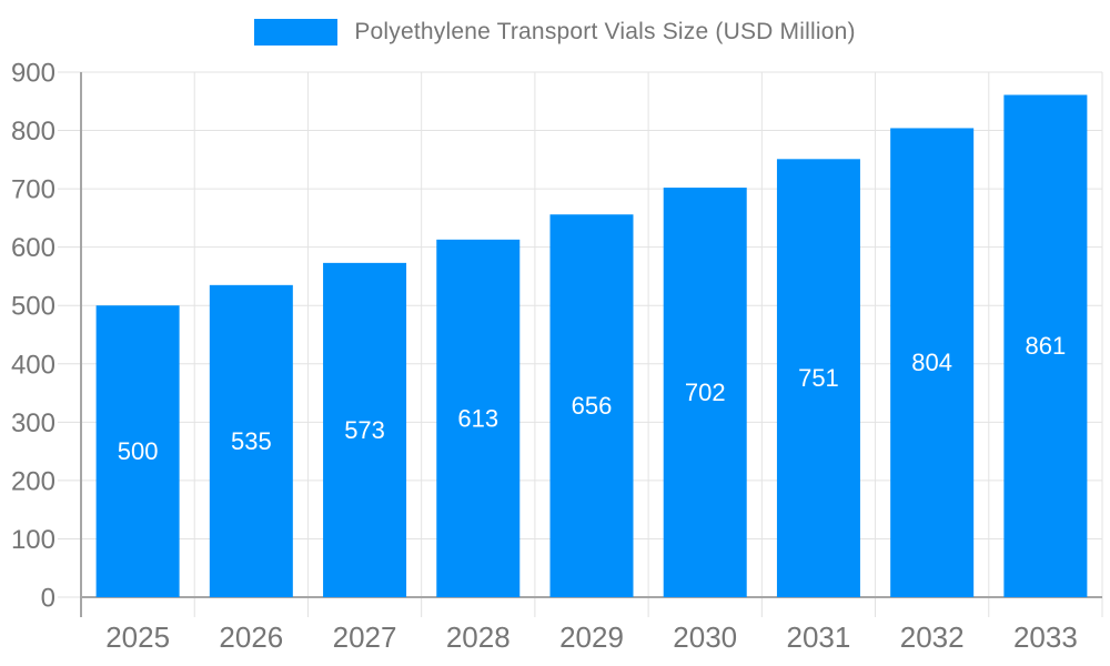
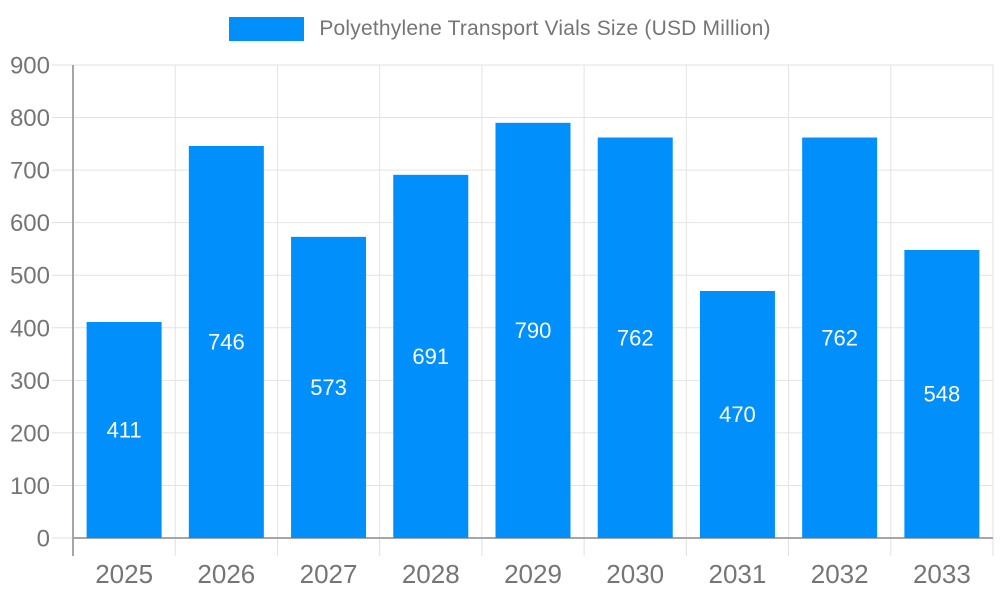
2025: 500 -> 411
2026: 535 -> 746
2028: 613 -> 691
2029: 656 -> 790
2030: 702 -> 762
2031: 751 -> 470
2032: 804 -> 762
2033: 861 -> 548
